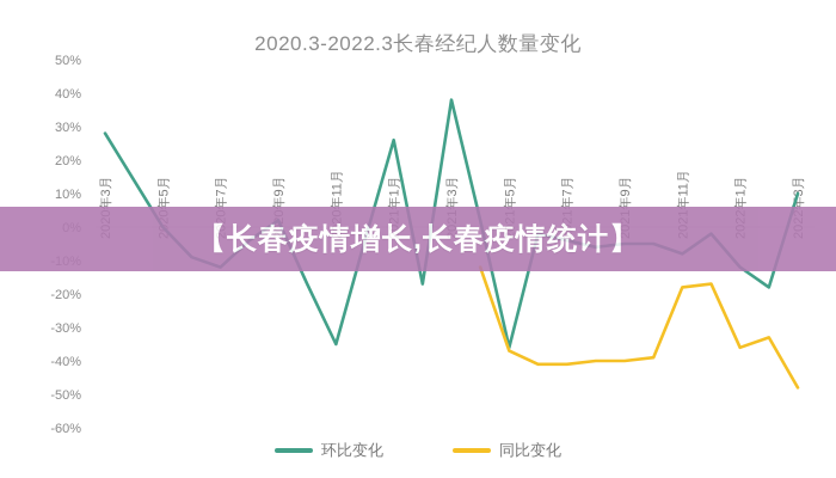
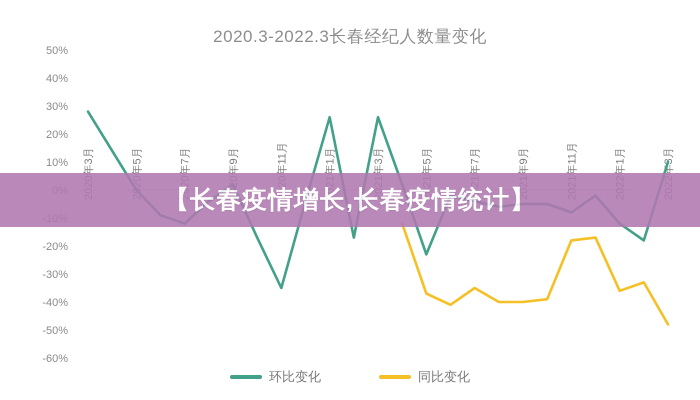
环比变化/2021年3月: 38% -> 26%
环比变化/2021年5月: -36% -> -23%
同比变化/2021年7月: -41% -> -35%
